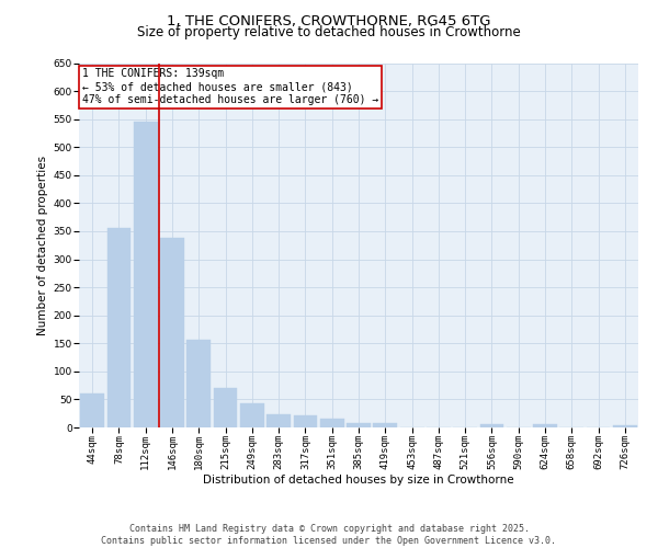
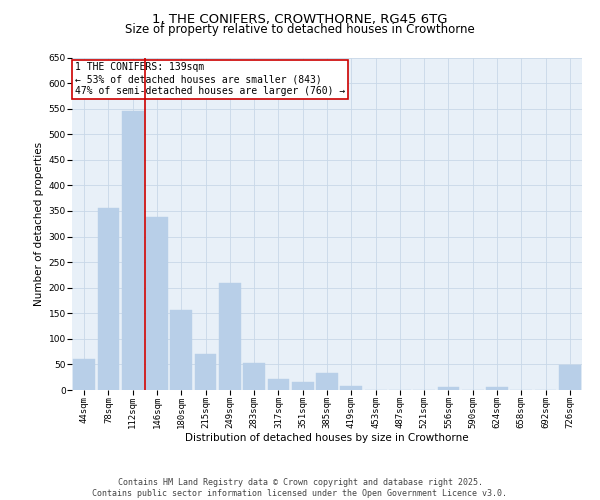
249sqm: 43 -> 210
283sqm: 23 -> 52
385sqm: 7 -> 34
726sqm: 3 -> 48
